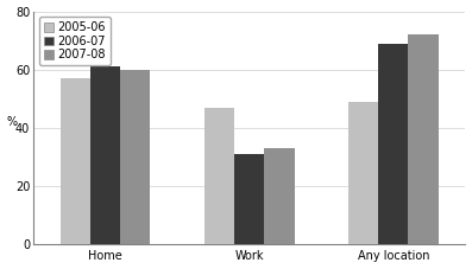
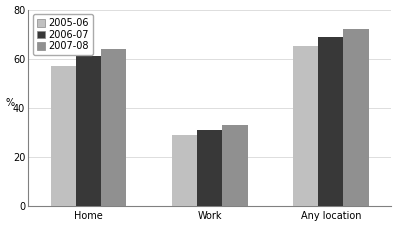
2007-08/Home: 60 -> 64
2005-06/Work: 47 -> 29
2005-06/Any location: 49 -> 65
